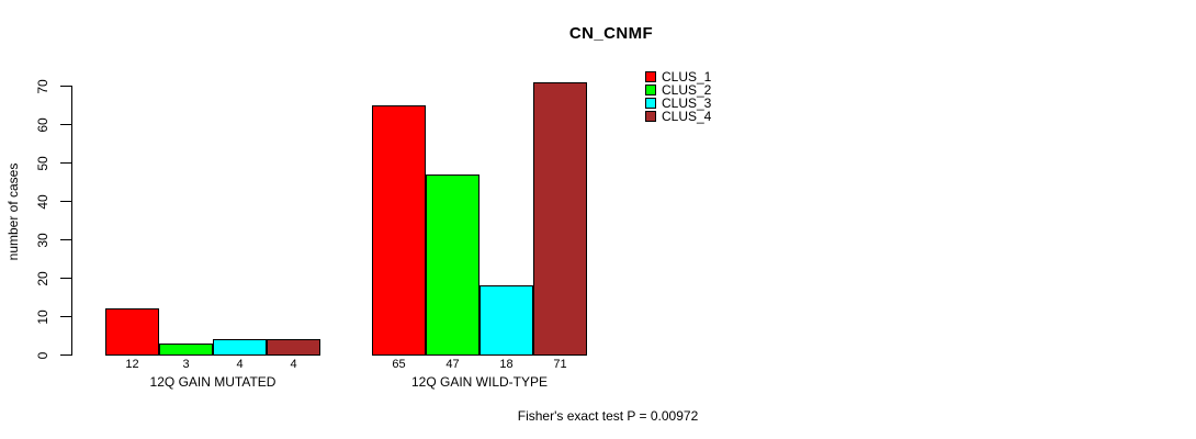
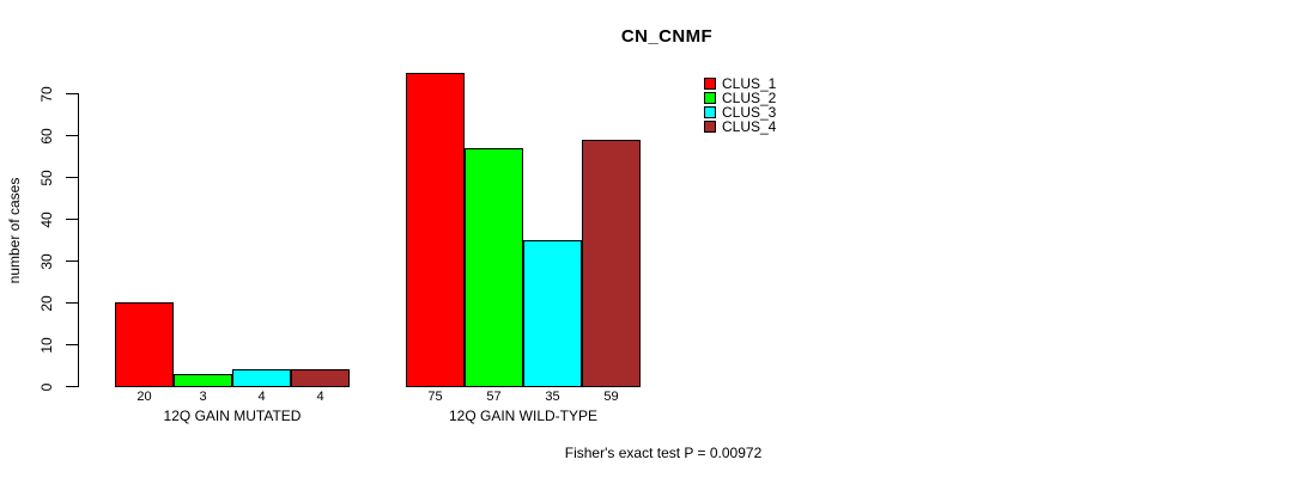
CLUS_1/12Q GAIN MUTATED: 12 -> 20
CLUS_1/12Q GAIN WILD-TYPE: 65 -> 75
CLUS_2/12Q GAIN WILD-TYPE: 47 -> 57
CLUS_3/12Q GAIN WILD-TYPE: 18 -> 35
CLUS_4/12Q GAIN WILD-TYPE: 71 -> 59
